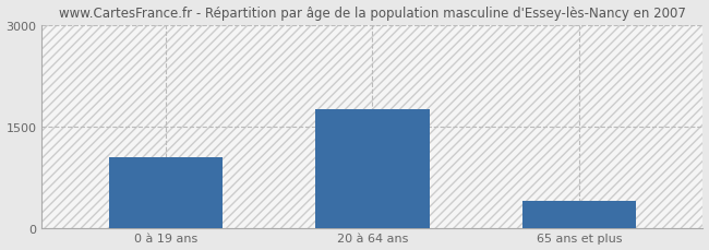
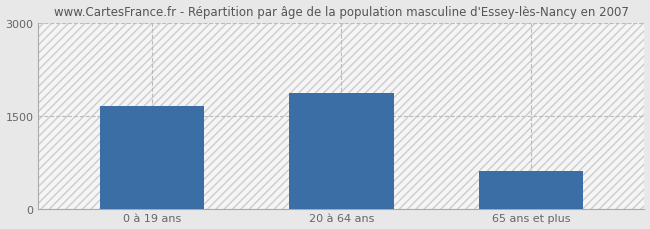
0 à 19 ans: 1050 -> 1660
20 à 64 ans: 1750 -> 1860
65 ans et plus: 400 -> 600
